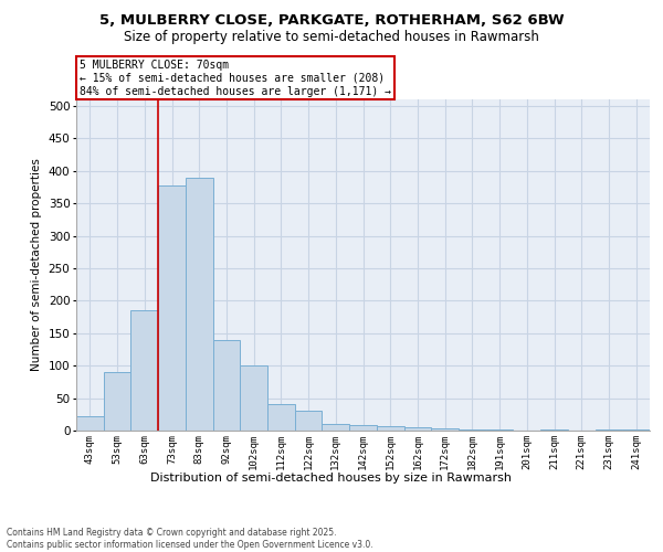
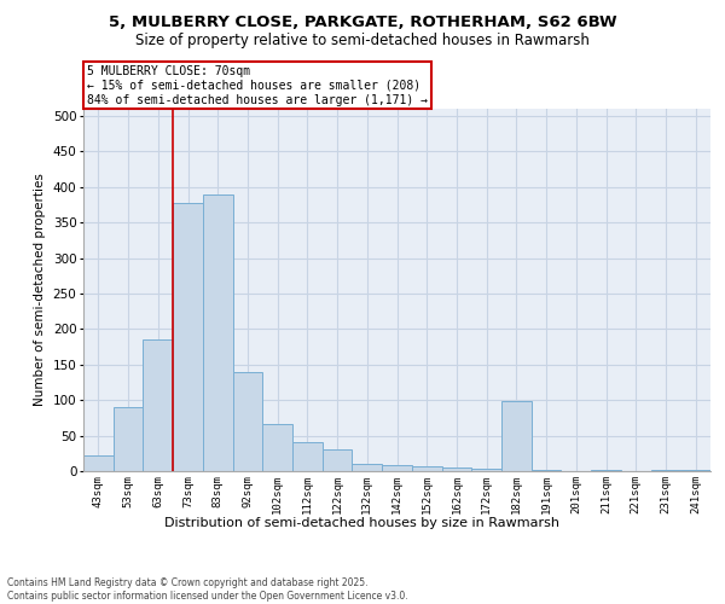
102sqm: 101 -> 66
182sqm: 2 -> 98
